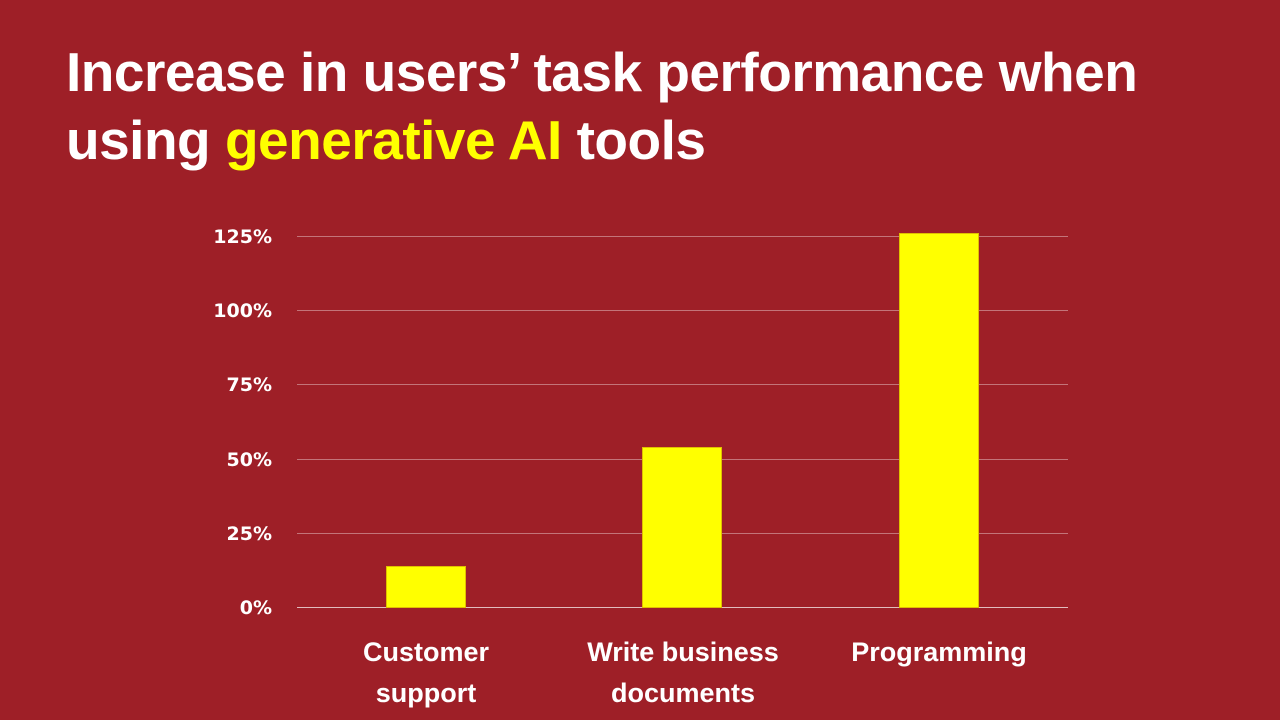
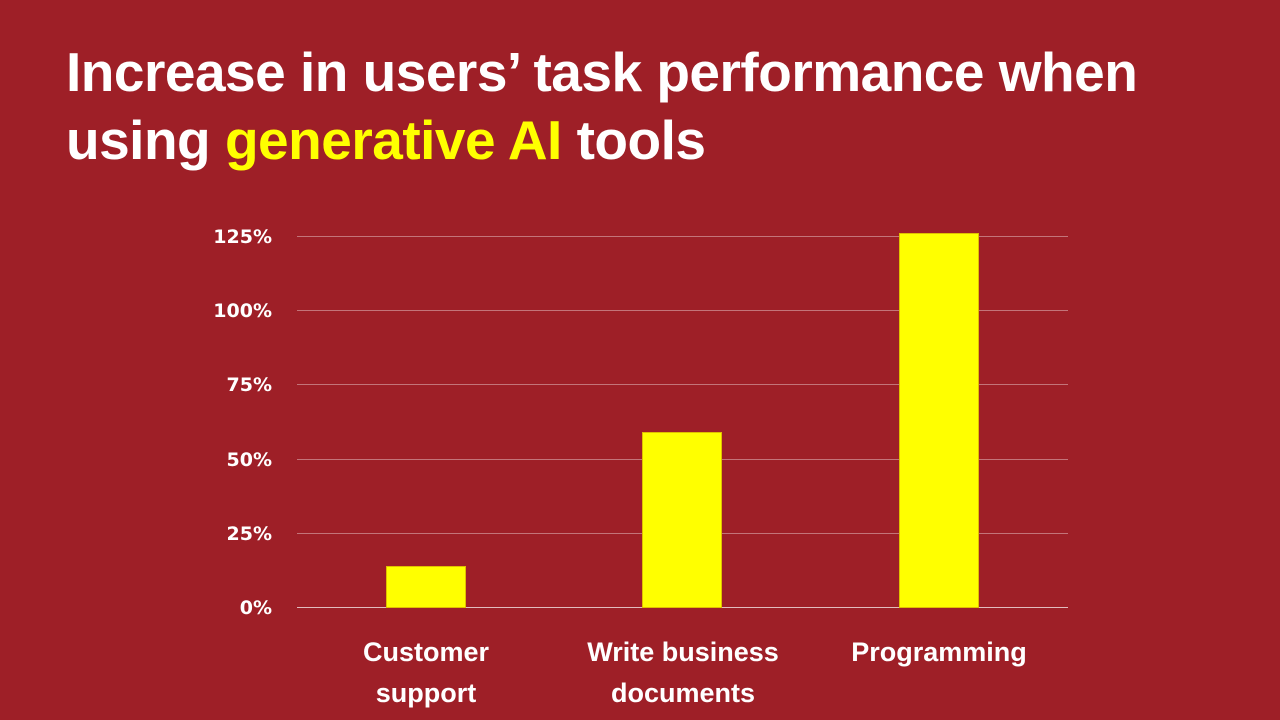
Write business documents: 54% -> 59%
